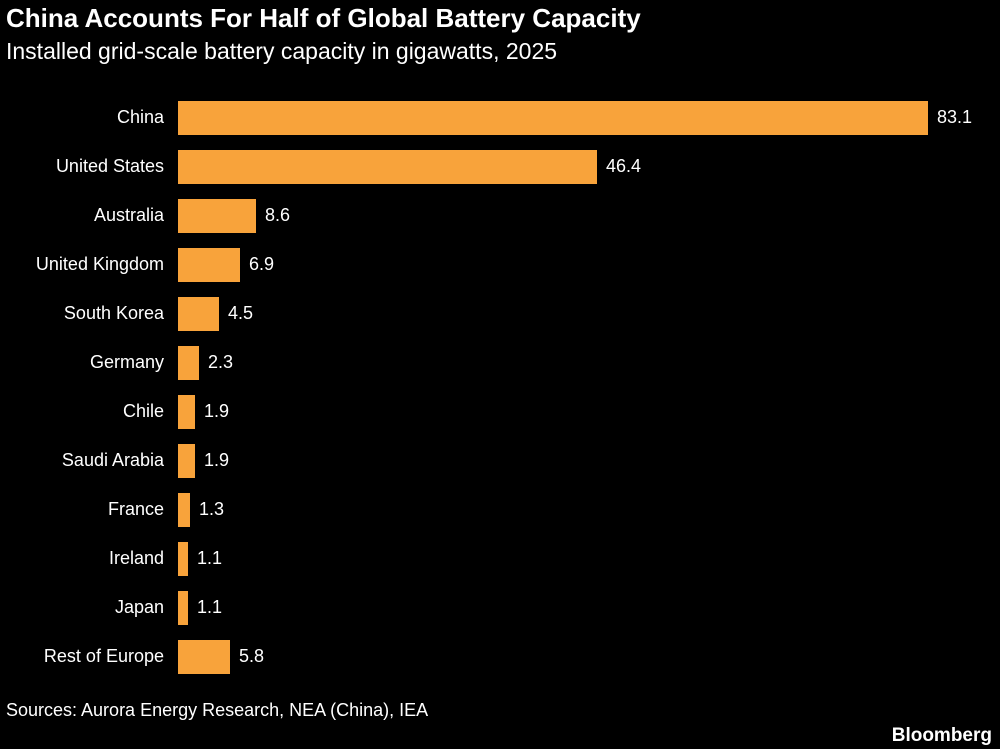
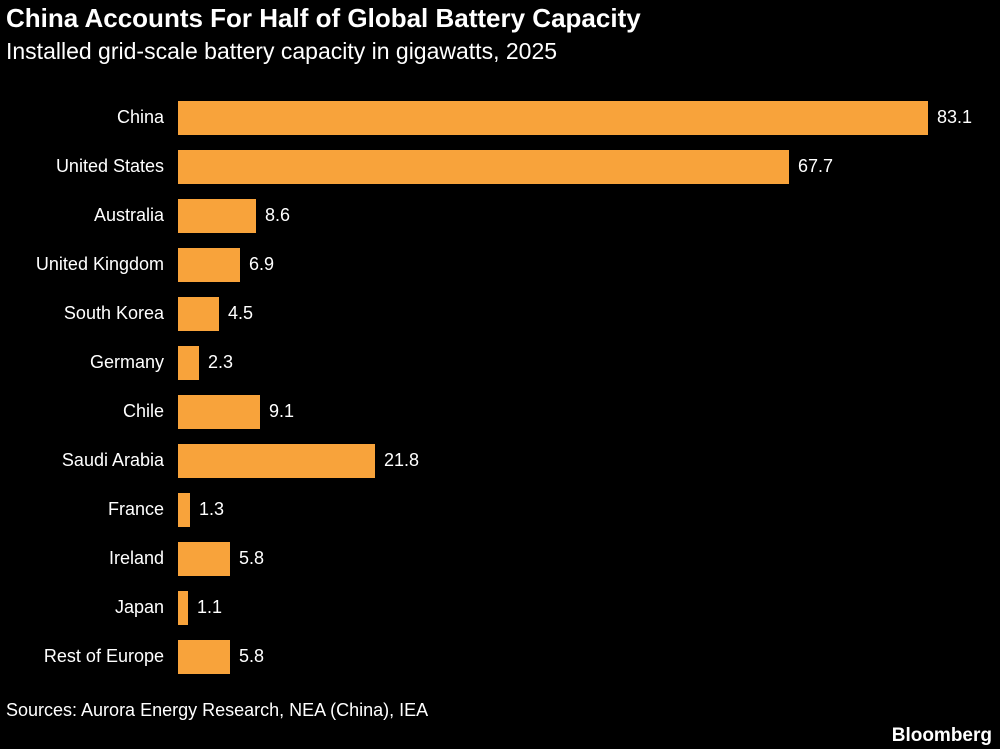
United States: 46.4 -> 67.7
Chile: 1.9 -> 9.1
Saudi Arabia: 1.9 -> 21.8
Ireland: 1.1 -> 5.8
